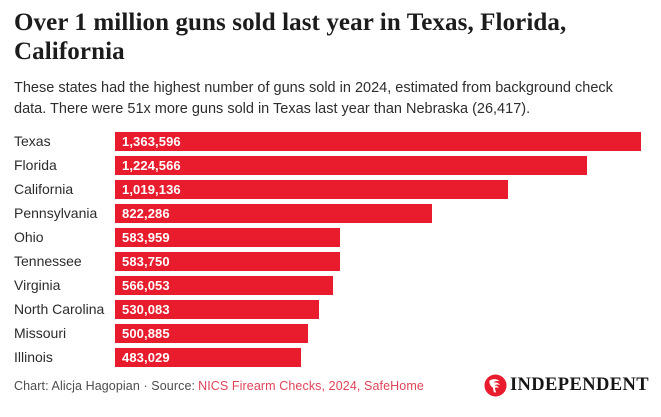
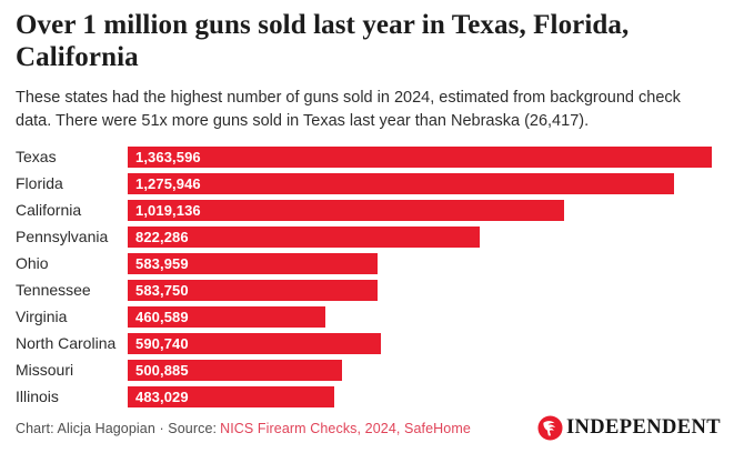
Florida: 1,224,566 -> 1,275,946
Virginia: 566,053 -> 460,589
North Carolina: 530,083 -> 590,740
